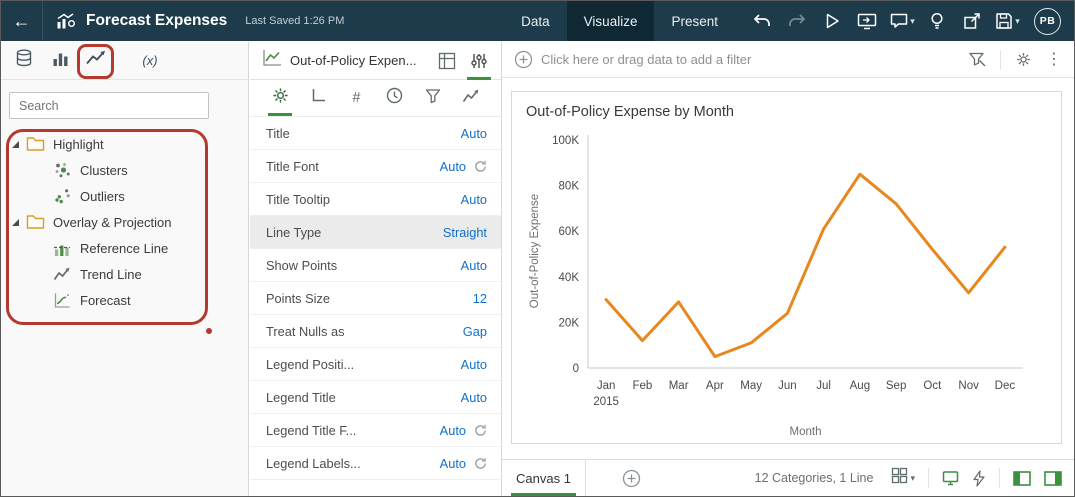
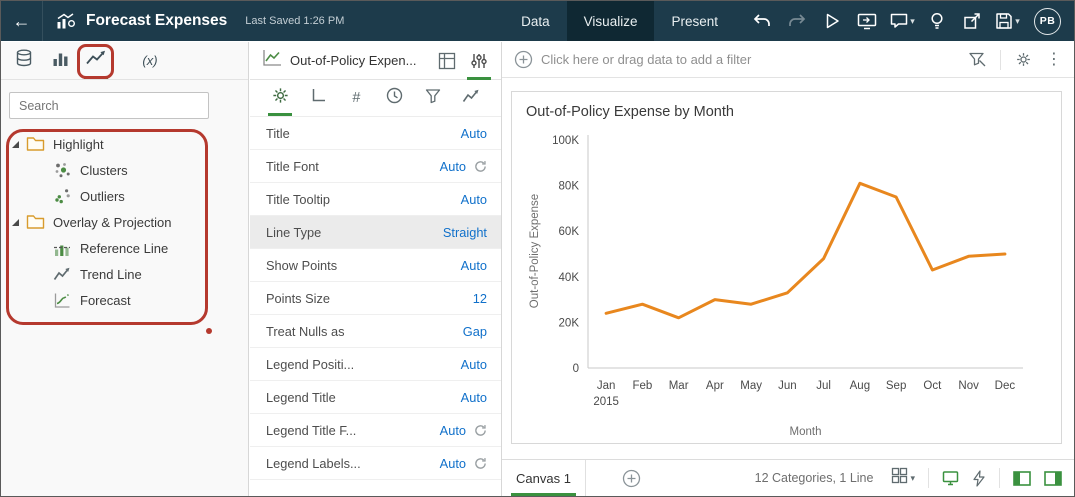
Jan: 30K -> 24K
Feb: 12K -> 28K
Mar: 29K -> 22K
Apr: 5K -> 30K
May: 11K -> 28K
Jun: 24K -> 33K
Jul: 61K -> 48K
Aug: 85K -> 81K
Sep: 72K -> 75K
Oct: 52K -> 43K
Nov: 33K -> 49K
Dec: 53K -> 50K
